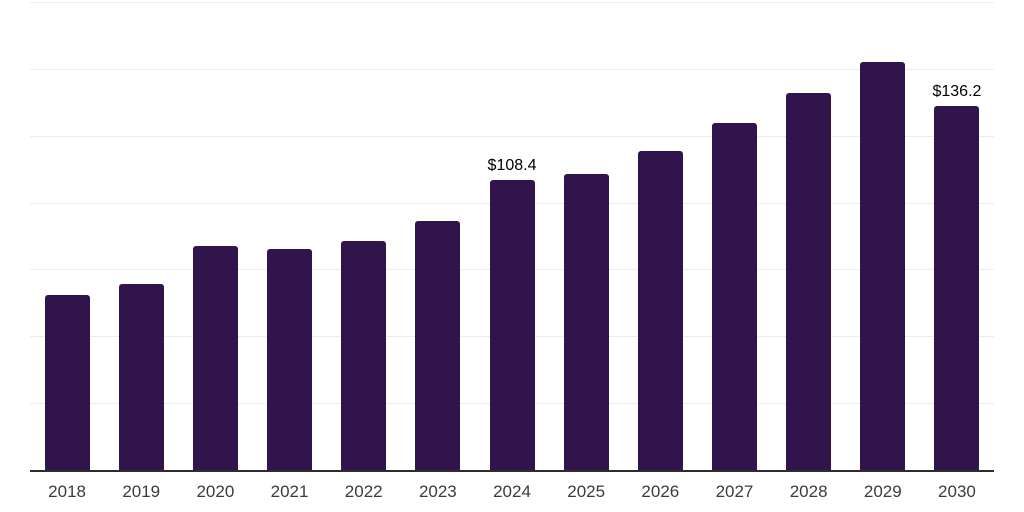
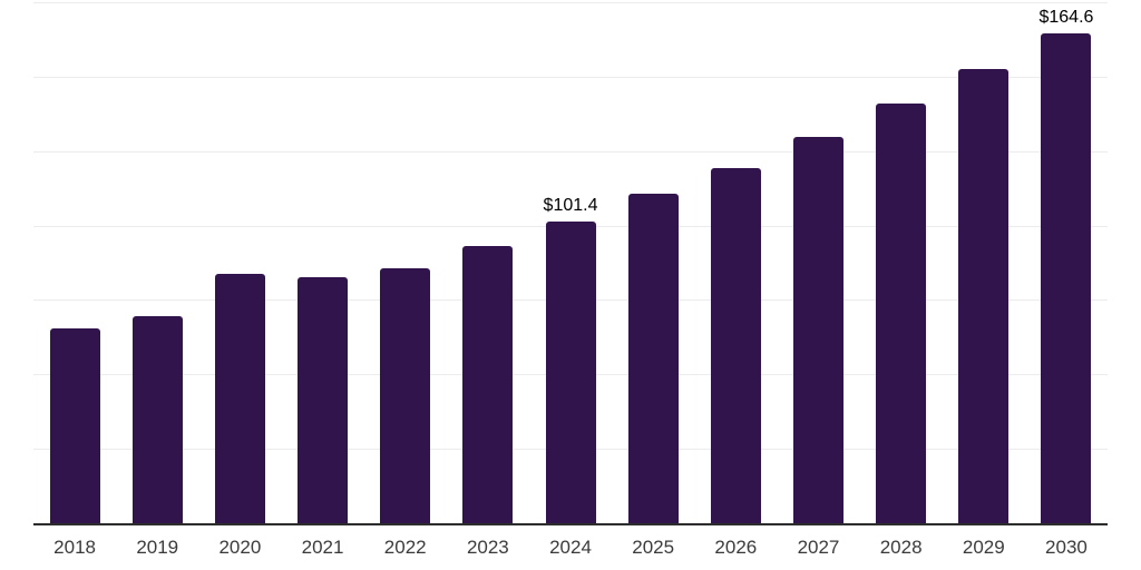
2024: $108.4 -> $101.4
2030: $136.2 -> $164.6
